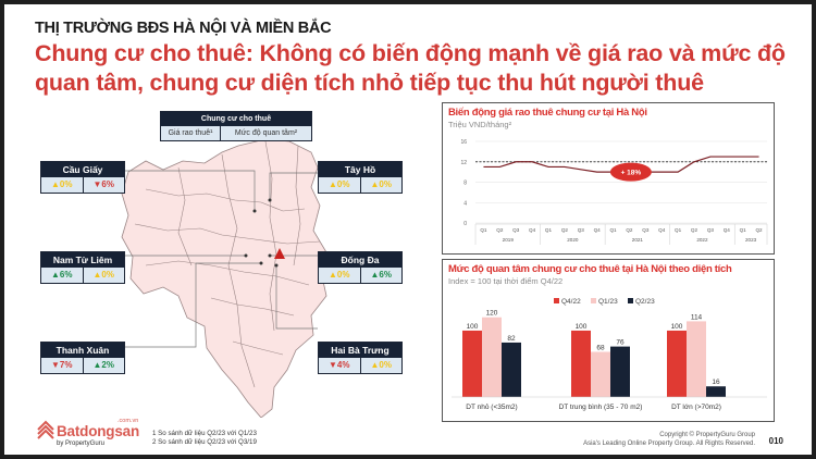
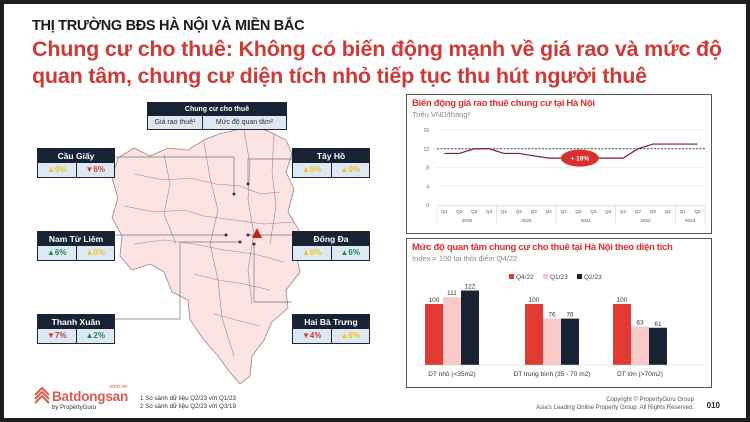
Mức độ quan tâm chung cư cho thuê tại Hà Nội theo diện tích/Q1/23/DT nhỏ (<35m2): 120 -> 111
Mức độ quan tâm chung cư cho thuê tại Hà Nội theo diện tích/Q2/23/DT nhỏ (<35m2): 82 -> 122
Mức độ quan tâm chung cư cho thuê tại Hà Nội theo diện tích/Q1/23/DT trung bình (35 - 70 m2): 68 -> 76
Mức độ quan tâm chung cư cho thuê tại Hà Nội theo diện tích/Q1/23/DT lớn (>70m2): 114 -> 63
Mức độ quan tâm chung cư cho thuê tại Hà Nội theo diện tích/Q2/23/DT lớn (>70m2): 16 -> 61
